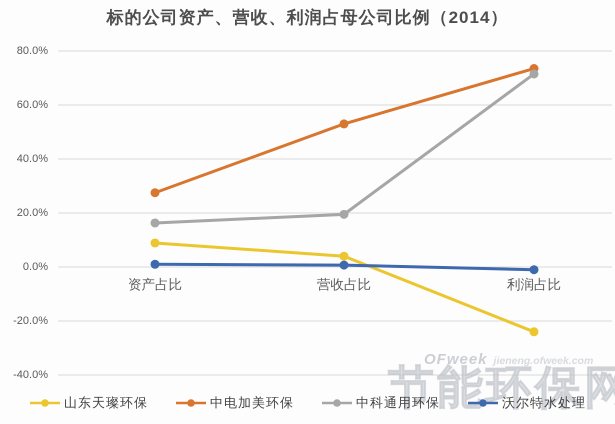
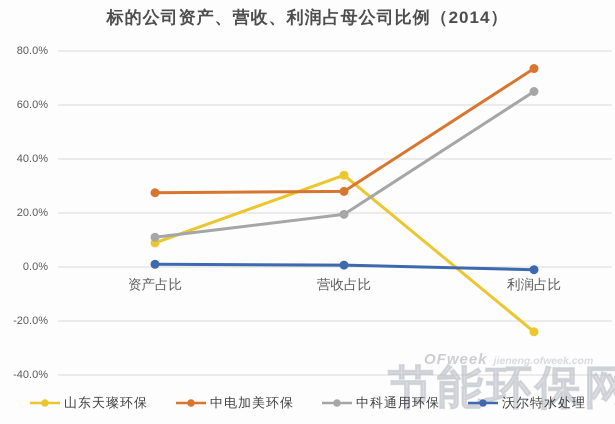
中科通用环保/资产占比: 16% -> 11%
山东天璨环保/营收占比: 4% -> 34%
中电加美环保/营收占比: 53% -> 28%
中科通用环保/利润占比: 72% -> 65%
